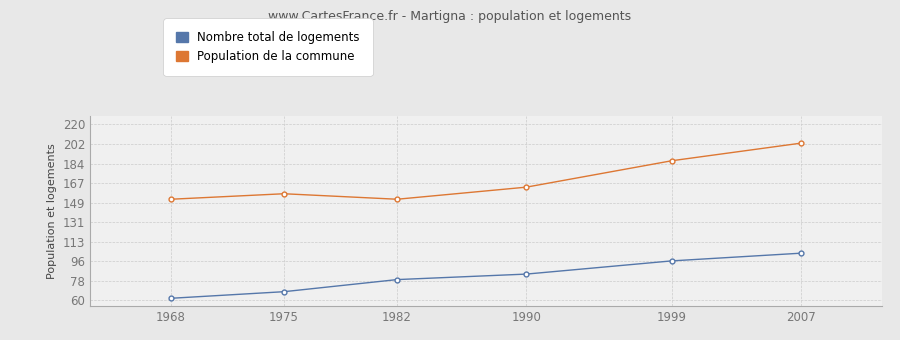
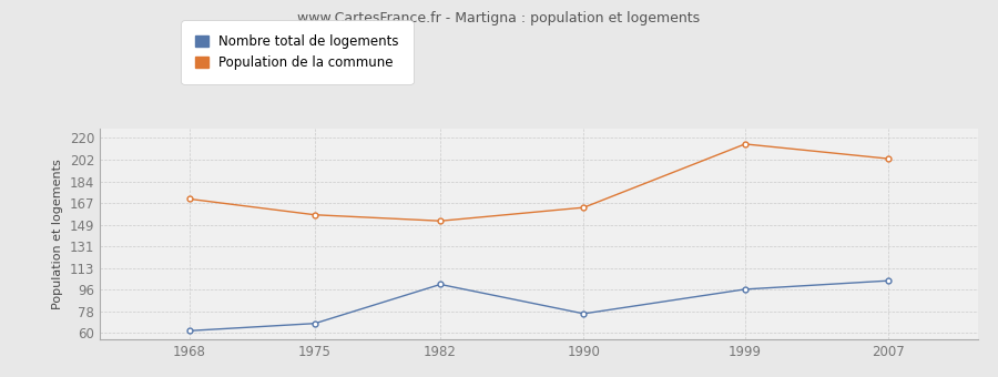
Population de la commune/1968: 152 -> 170
Nombre total de logements/1982: 79 -> 100
Nombre total de logements/1990: 84 -> 76
Population de la commune/1999: 187 -> 215
